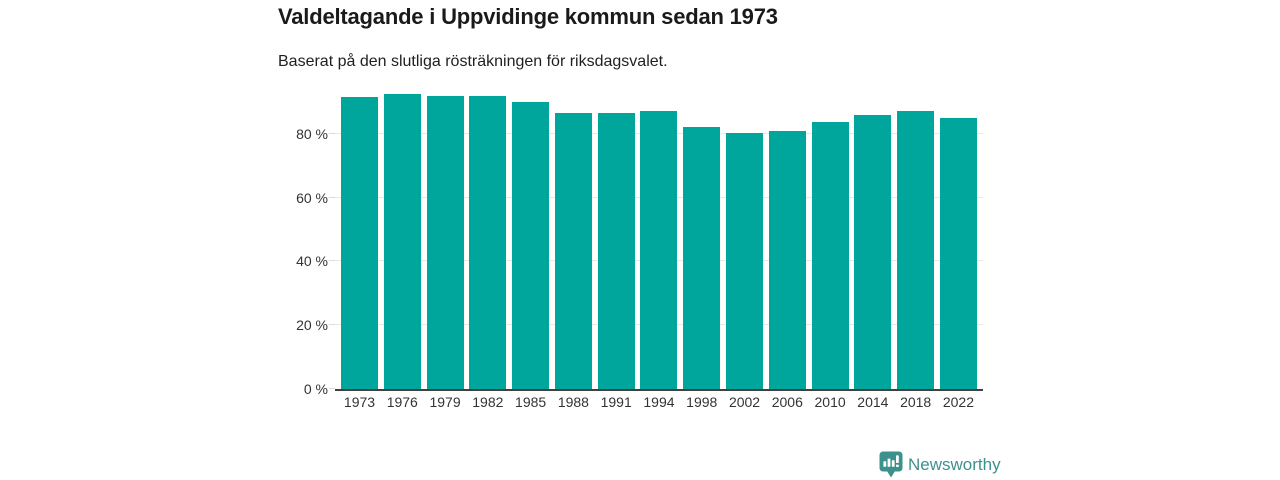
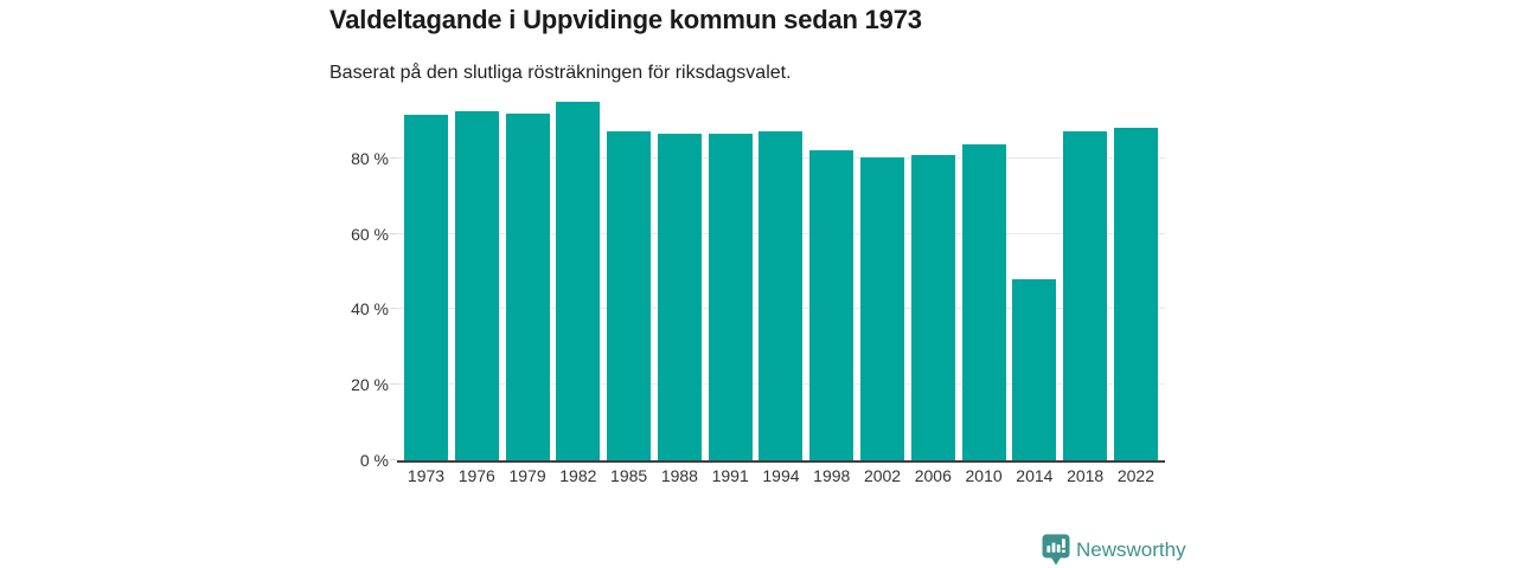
1982: 92% -> 95%
1985: 90% -> 87%
2014: 86% -> 48%
2022: 85% -> 88%
